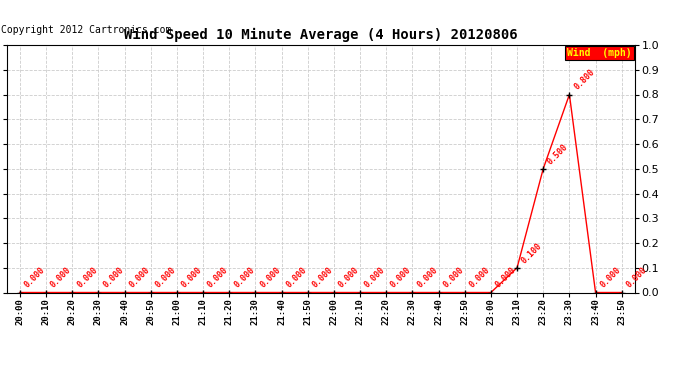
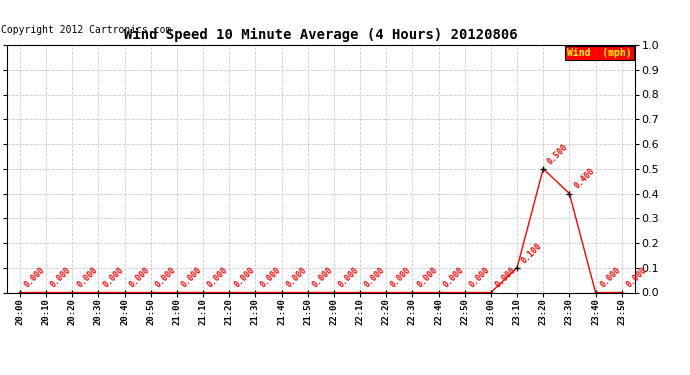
23:30: 0.800 -> 0.400
